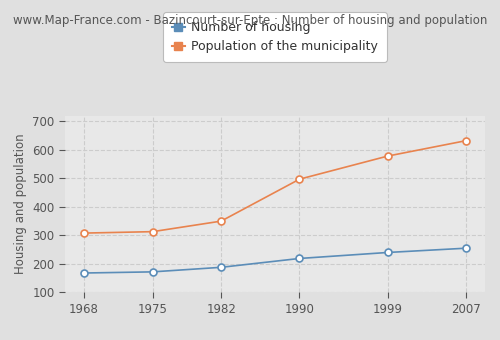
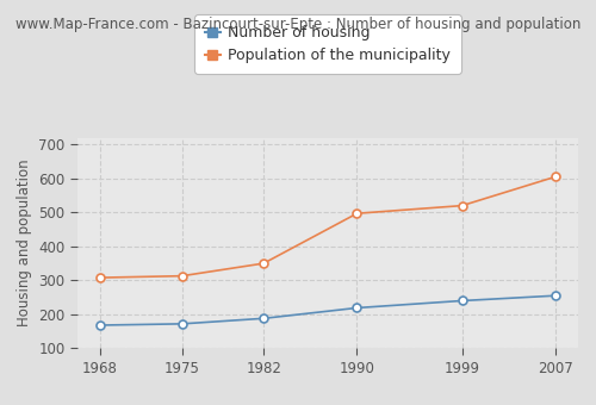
Population of the municipality/1999: 578 -> 520
Population of the municipality/2007: 632 -> 605
